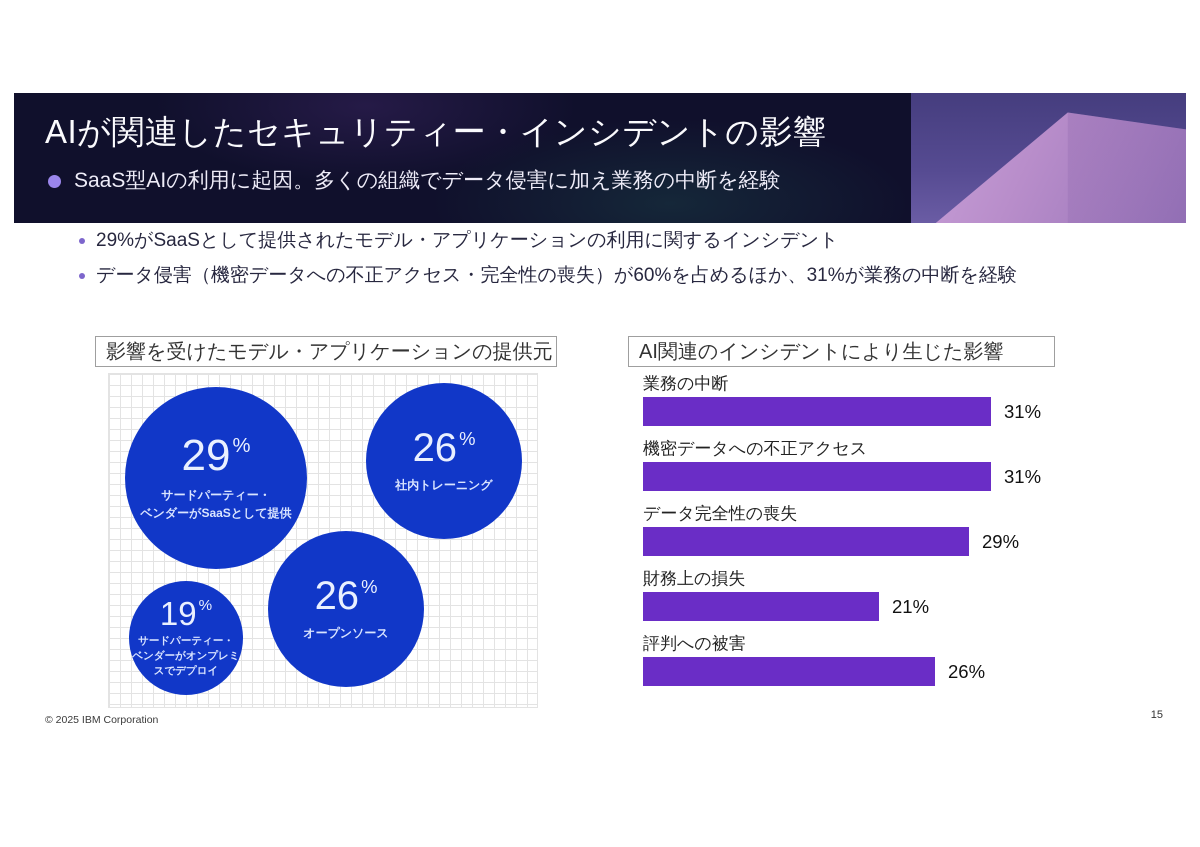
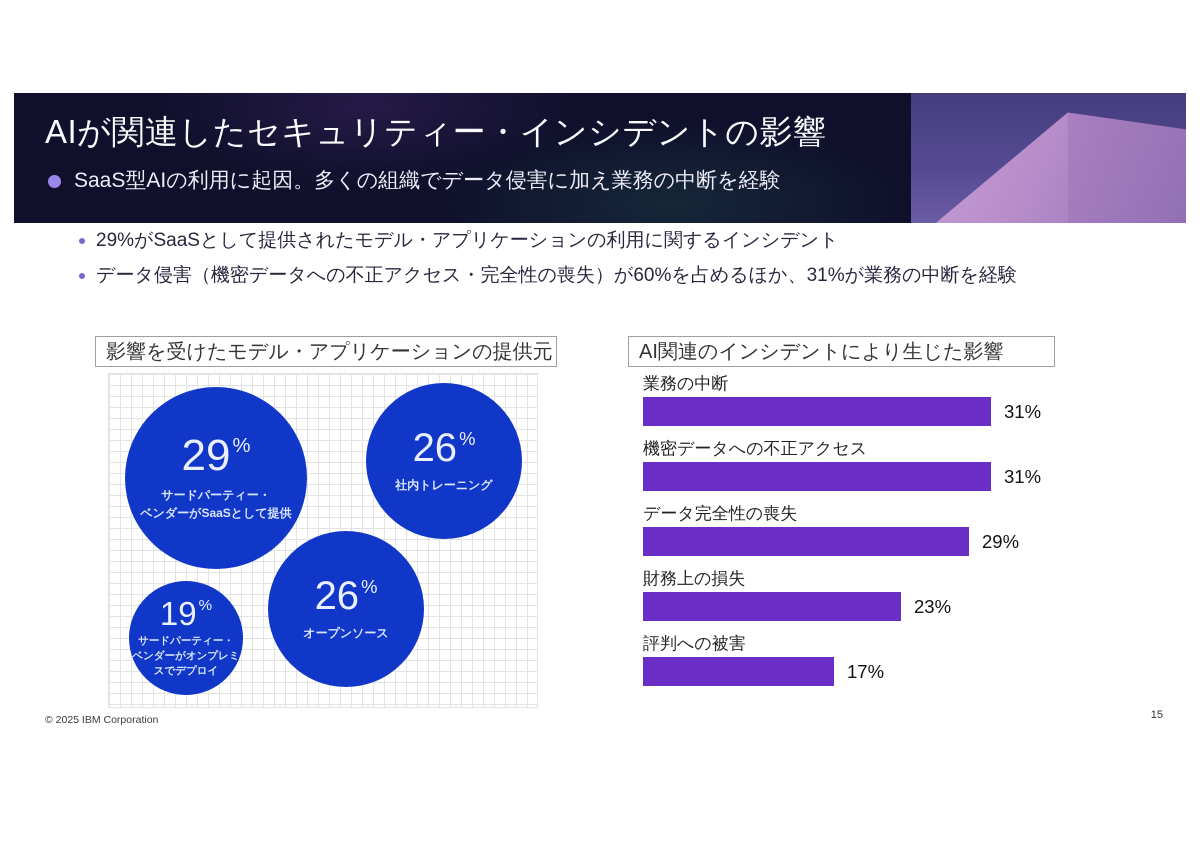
AI関連のインシデントにより生じた影響/財務上の損失: 21% -> 23%
AI関連のインシデントにより生じた影響/評判への被害: 26% -> 17%
